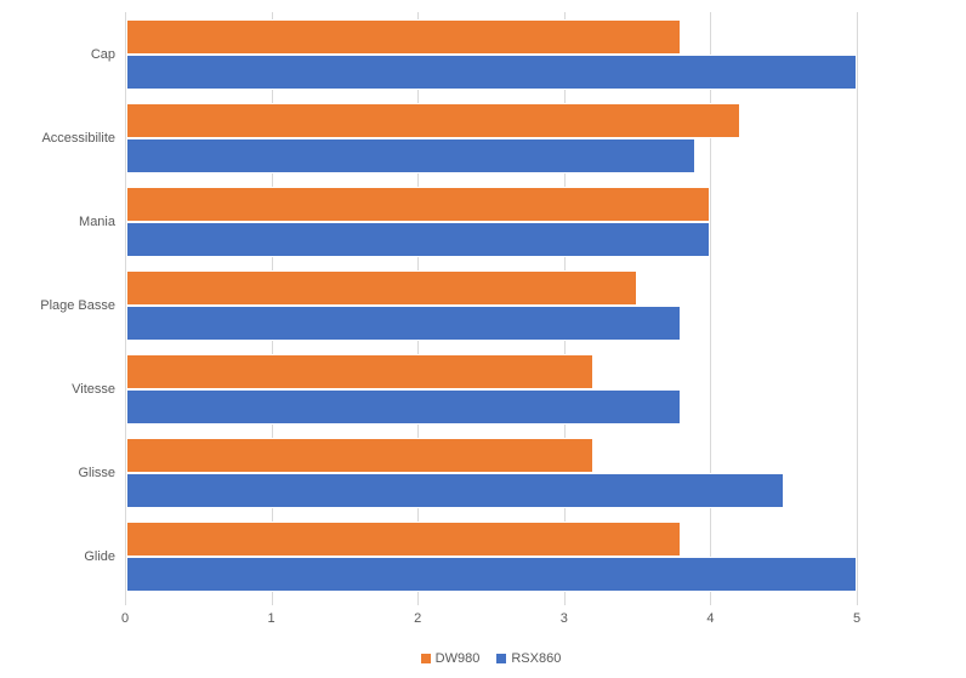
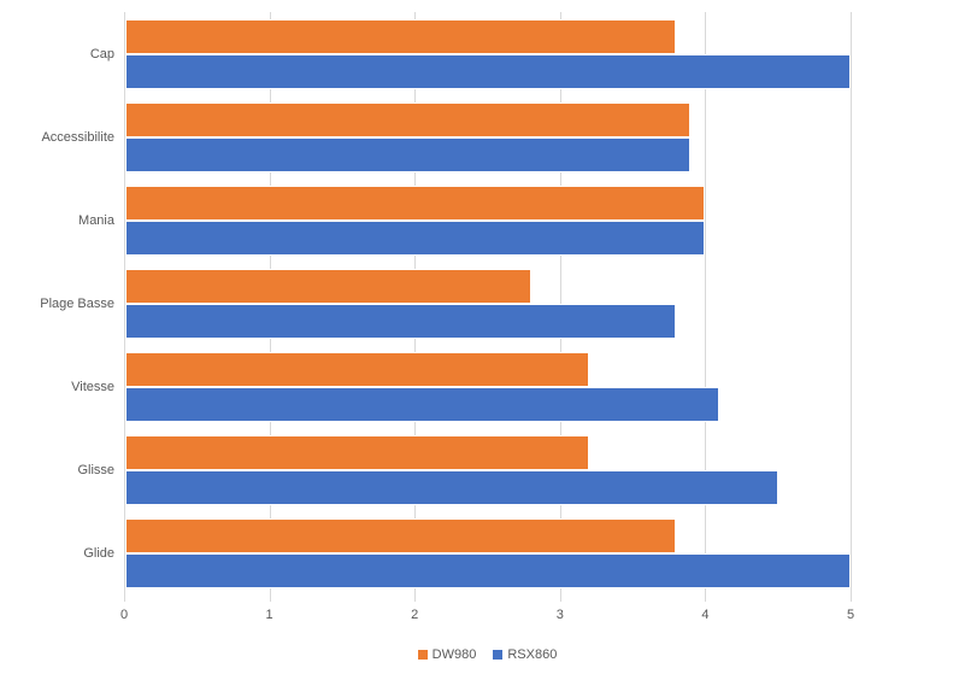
DW980/Accessibilite: 4.2 -> 3.9
DW980/Plage Basse: 3.5 -> 2.8
RSX860/Vitesse: 3.8 -> 4.1
